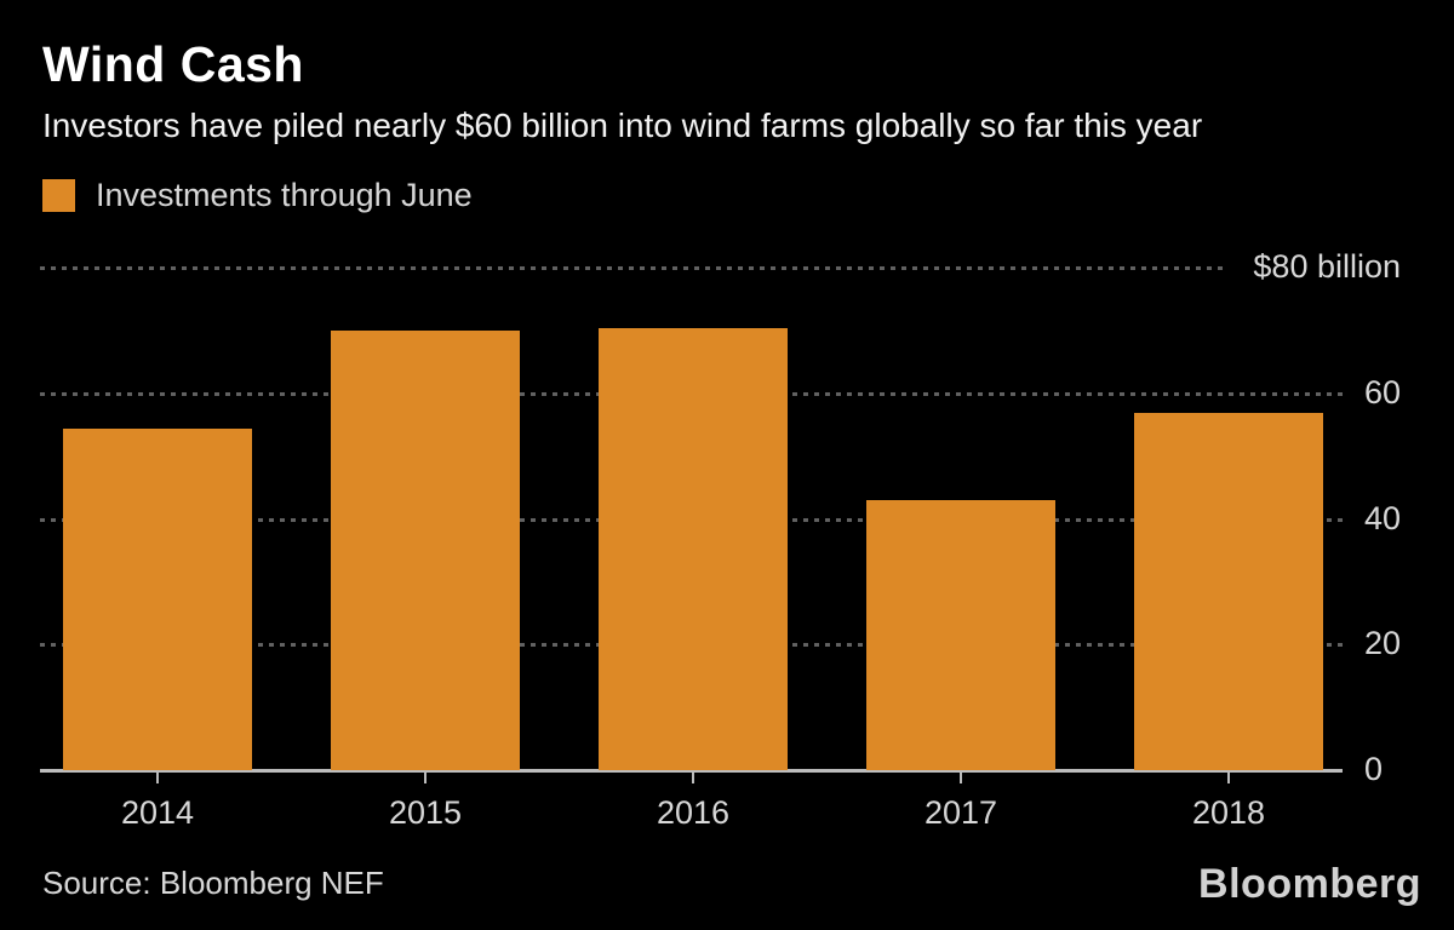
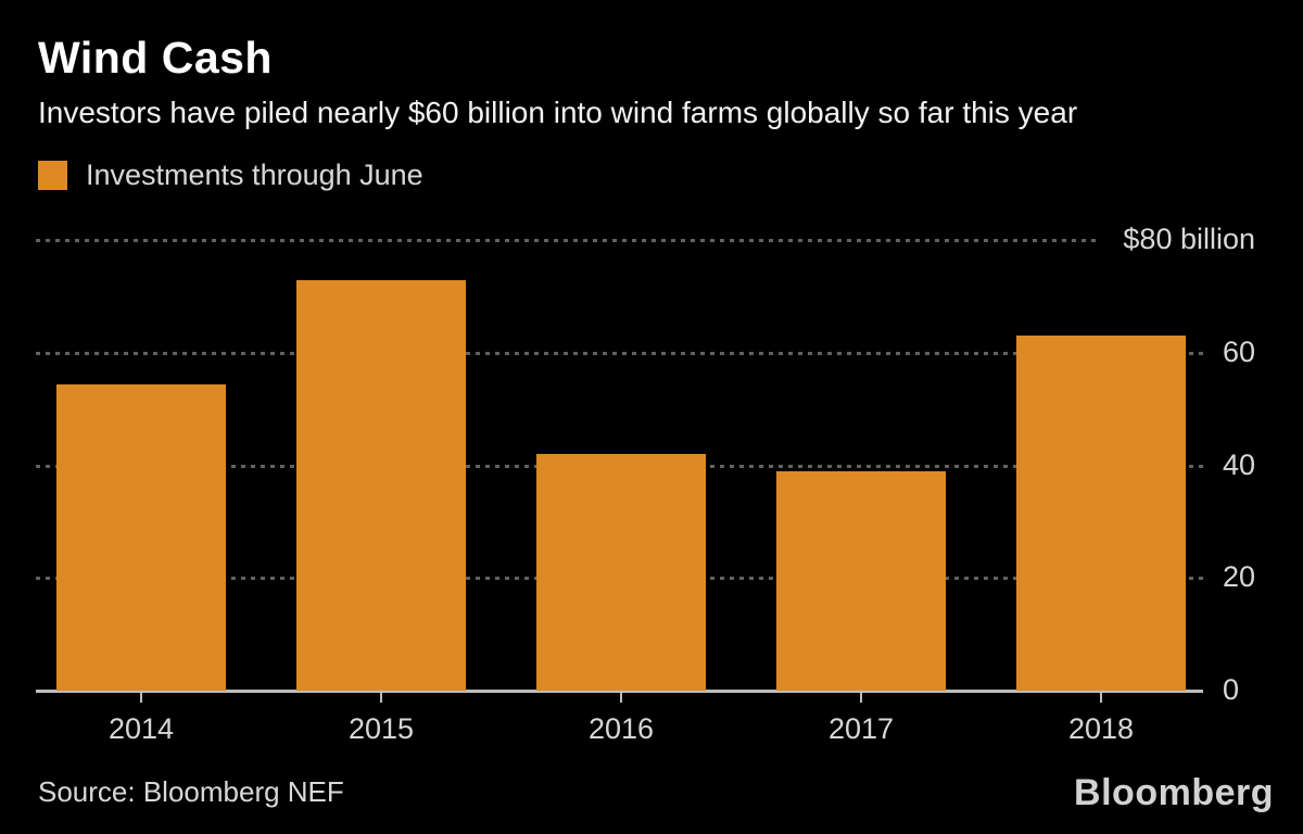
2015: 70 -> 73
2016: 70 -> 42
2017: 43 -> 39
2018: 57 -> 63
